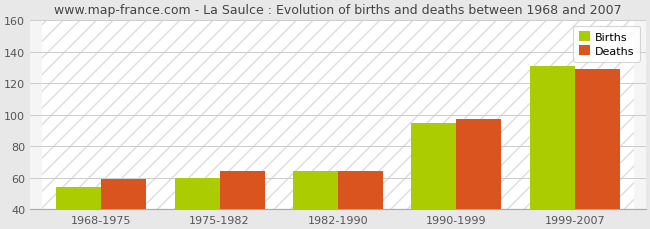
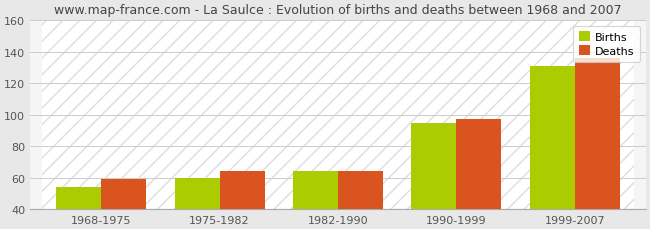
Deaths/1999-2007: 129 -> 136
